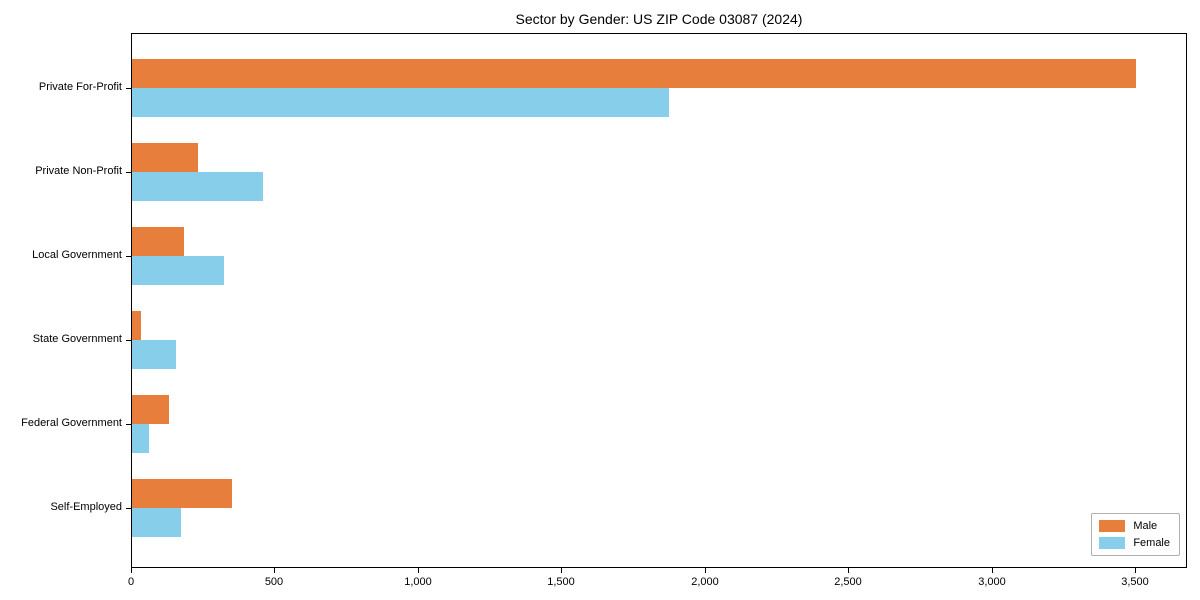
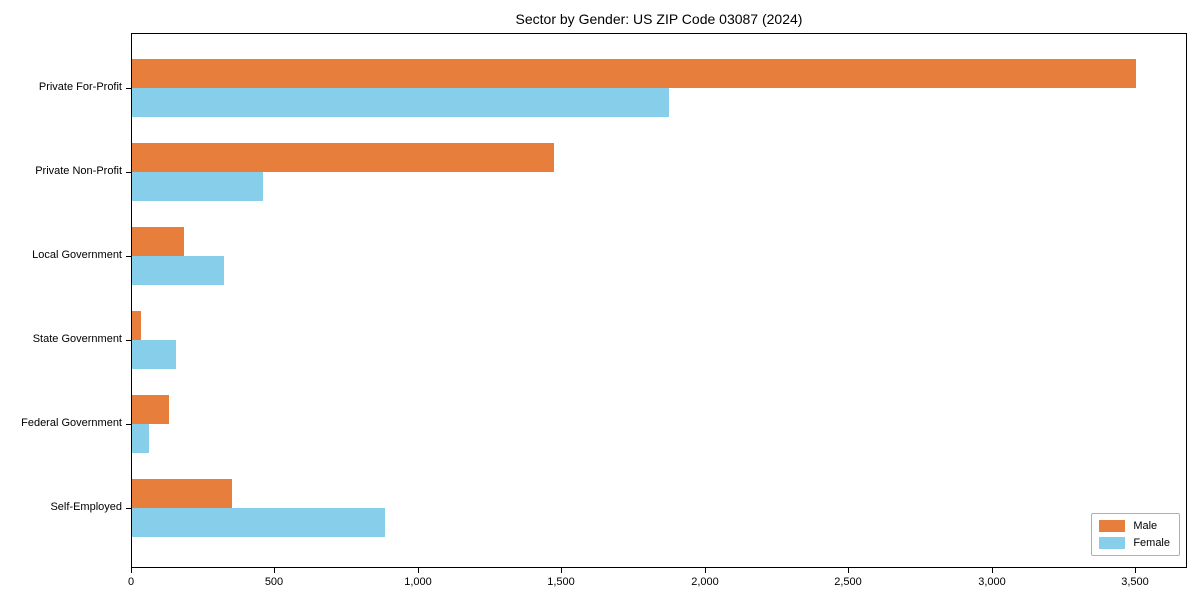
Male/Private Non-Profit: 230 -> 1470
Female/Self-Employed: 170 -> 880
